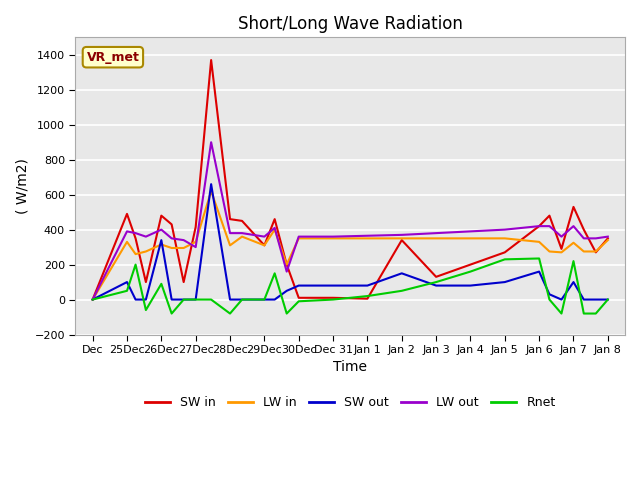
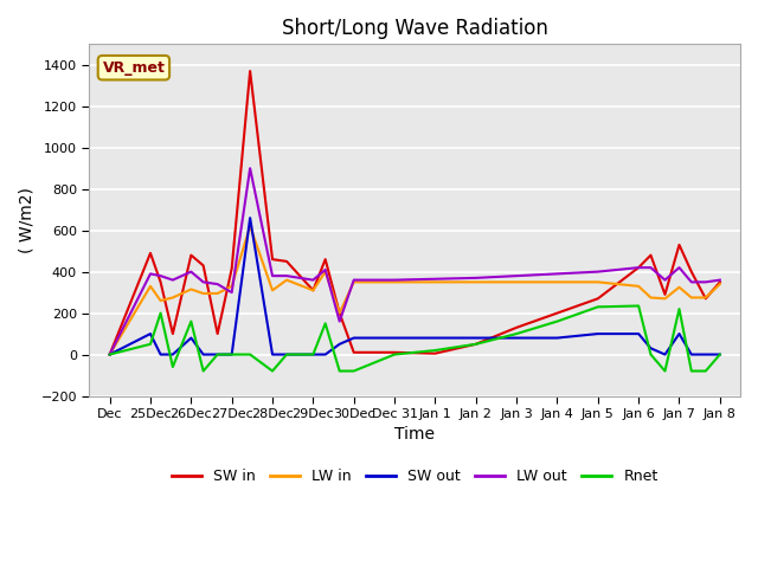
SW out/26Dec: 340 -> 80
Rnet/26Dec: 90 -> 160
Rnet/30Dec: -10 -> -80
SW in/Jan 2: 340 -> 50
SW out/Jan 2: 150 -> 80
SW out/Jan 6: 160 -> 100
